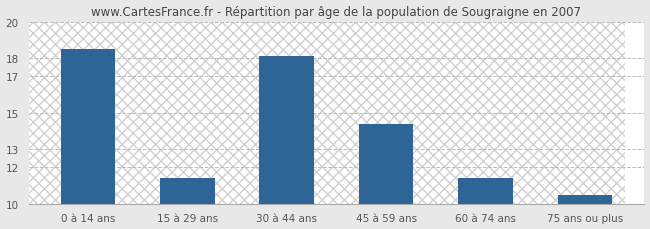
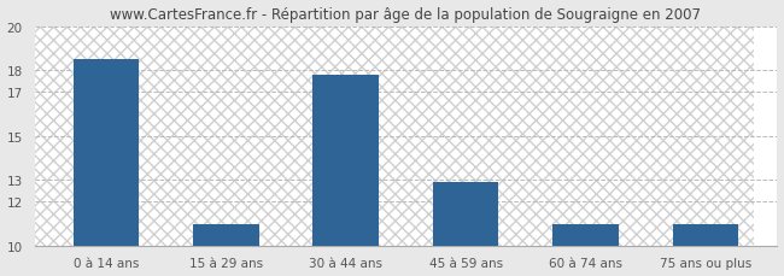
15 à 29 ans: 11.4 -> 11.0
30 à 44 ans: 18.1 -> 17.8
45 à 59 ans: 14.4 -> 12.9
60 à 74 ans: 11.4 -> 11.0
75 ans ou plus: 10.5 -> 11.0
